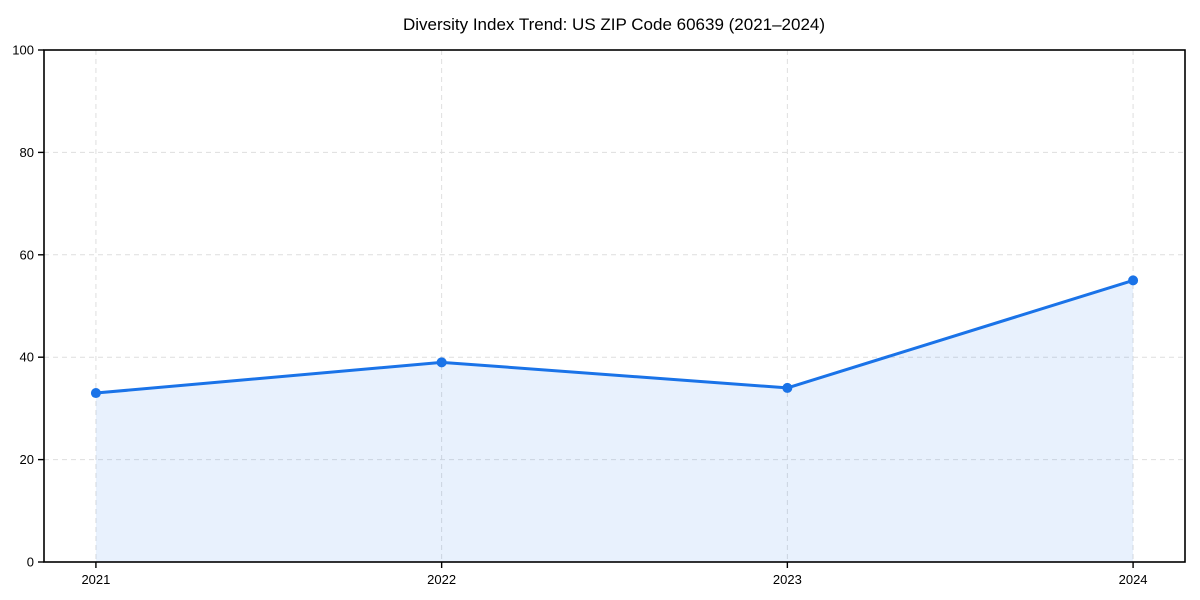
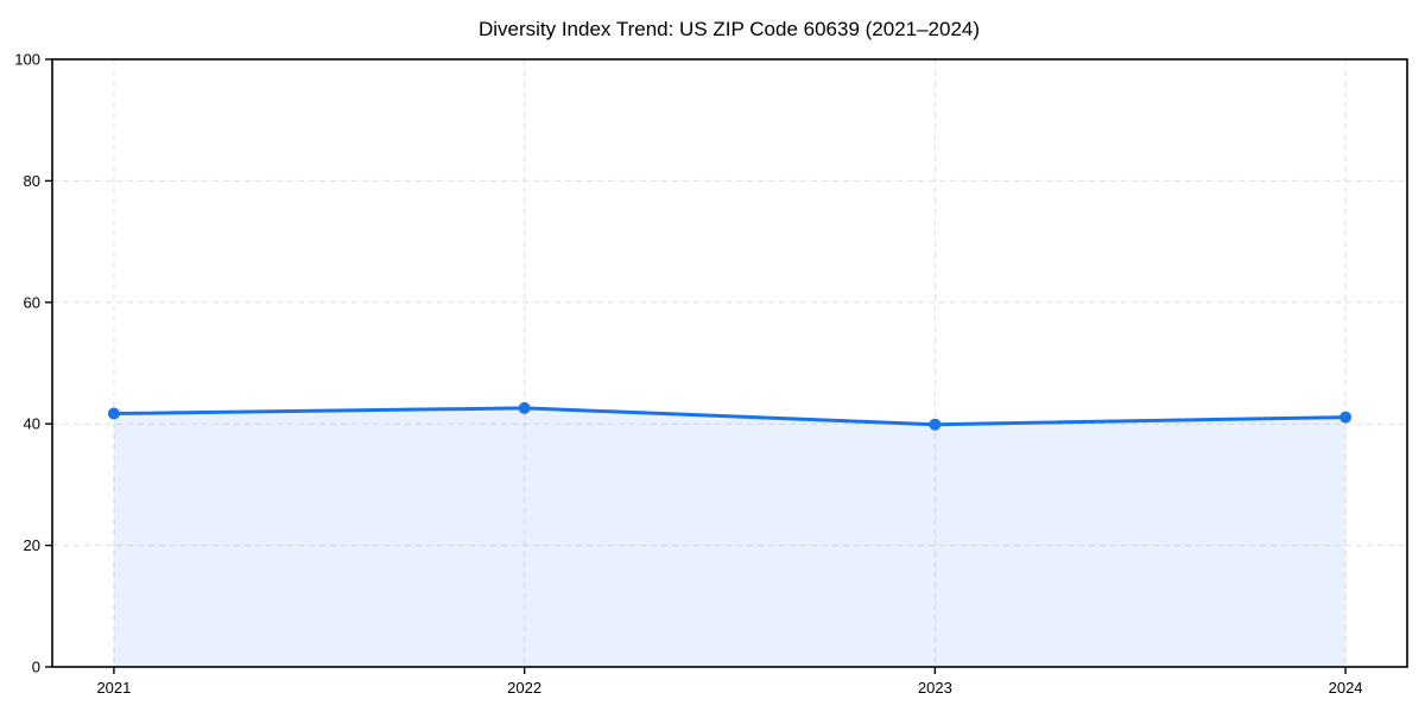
2021: 33 -> 42
2022: 39 -> 43
2023: 34 -> 40
2024: 55 -> 41
